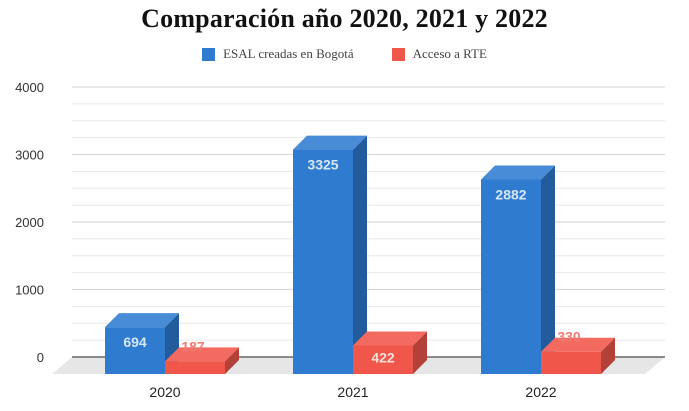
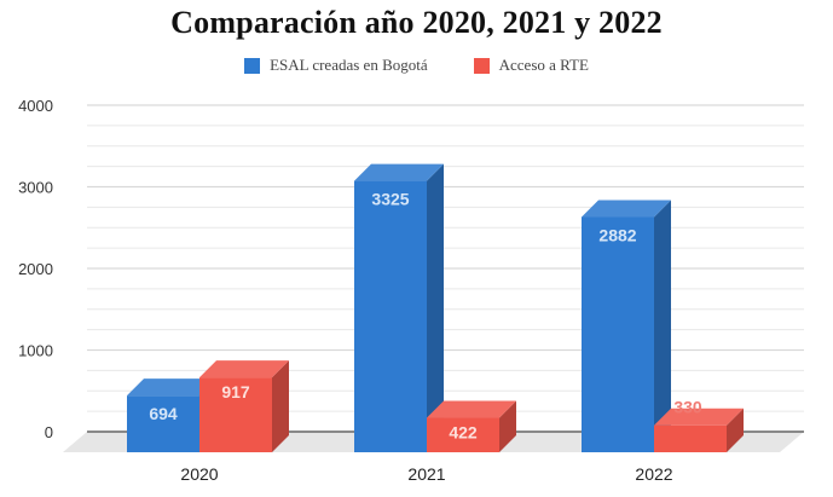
Acceso a RTE/2020: 187 -> 917
